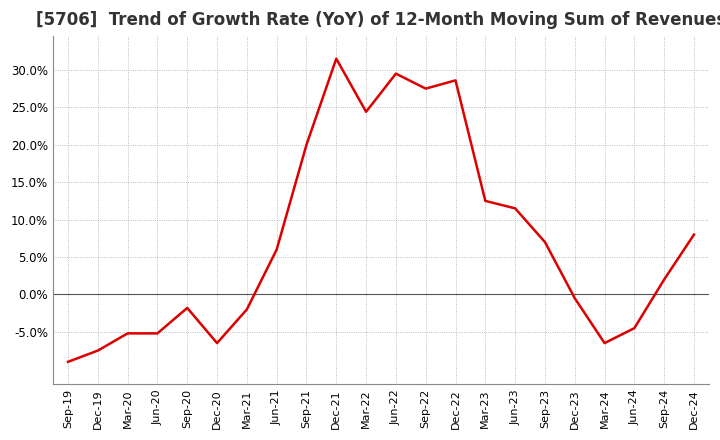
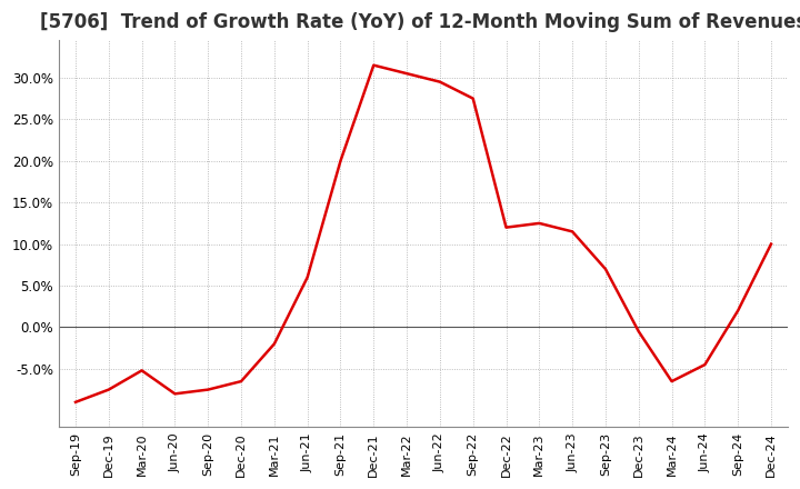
Jun-20: -5.2% -> -8.0%
Sep-20: -1.8% -> -7.5%
Mar-22: 24.4% -> 30.5%
Dec-22: 28.6% -> 12.0%
Dec-24: 8.0% -> 10.0%
